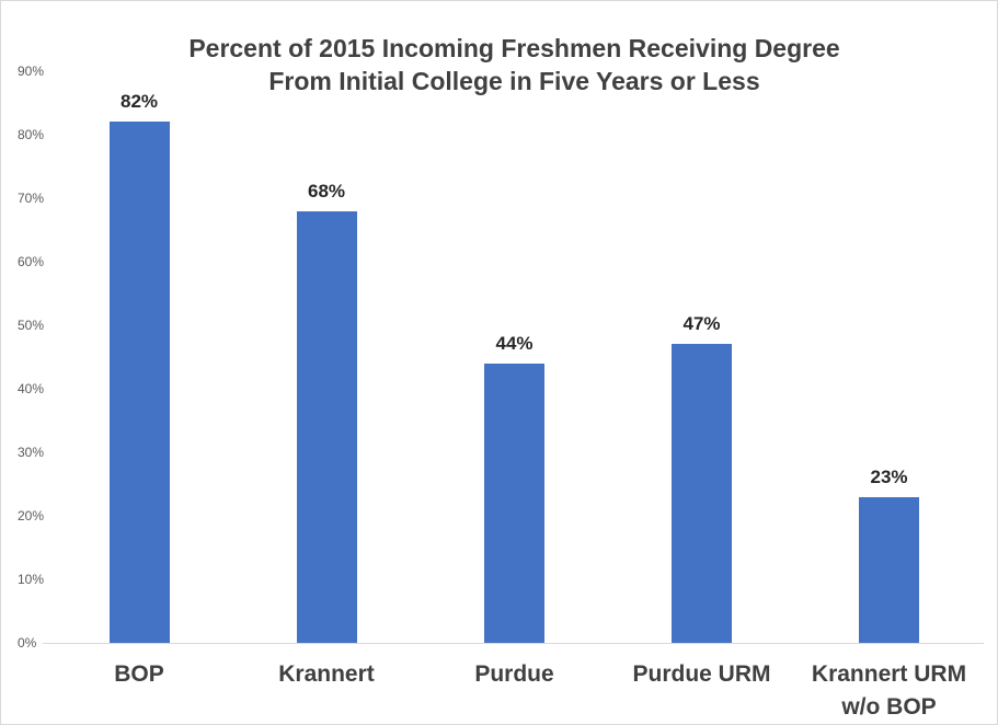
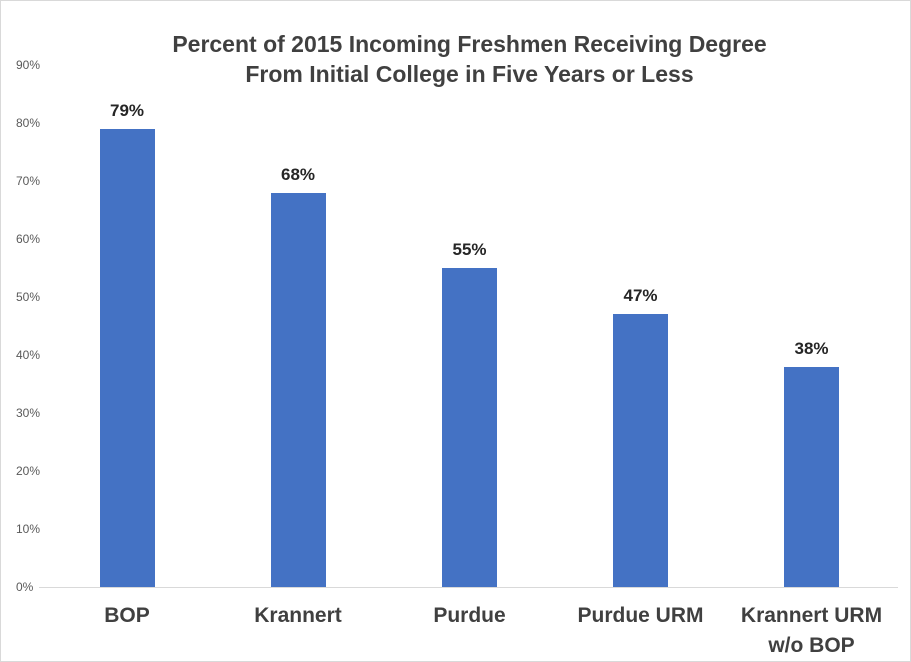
BOP: 82% -> 79%
Purdue: 44% -> 55%
Krannert URM w/o BOP: 23% -> 38%
